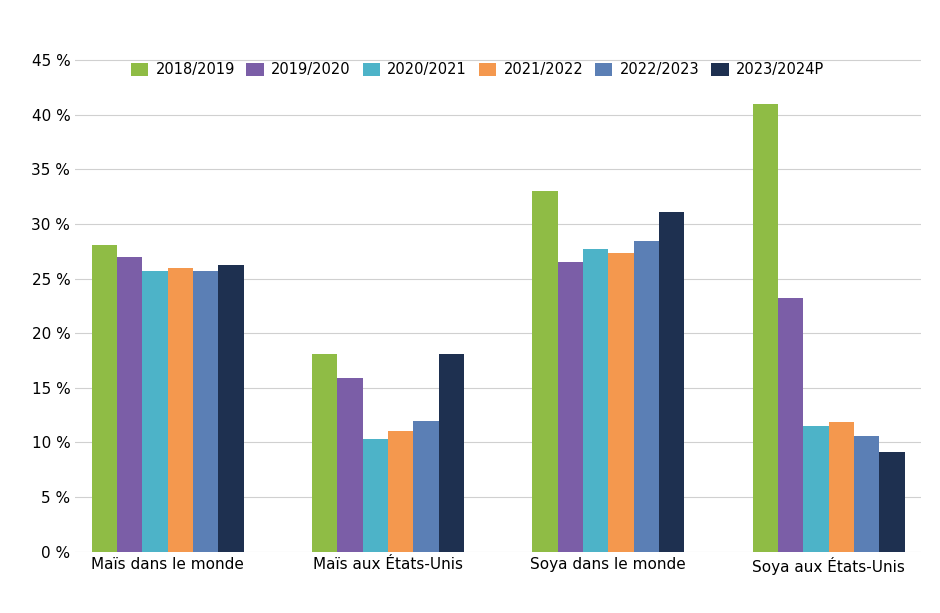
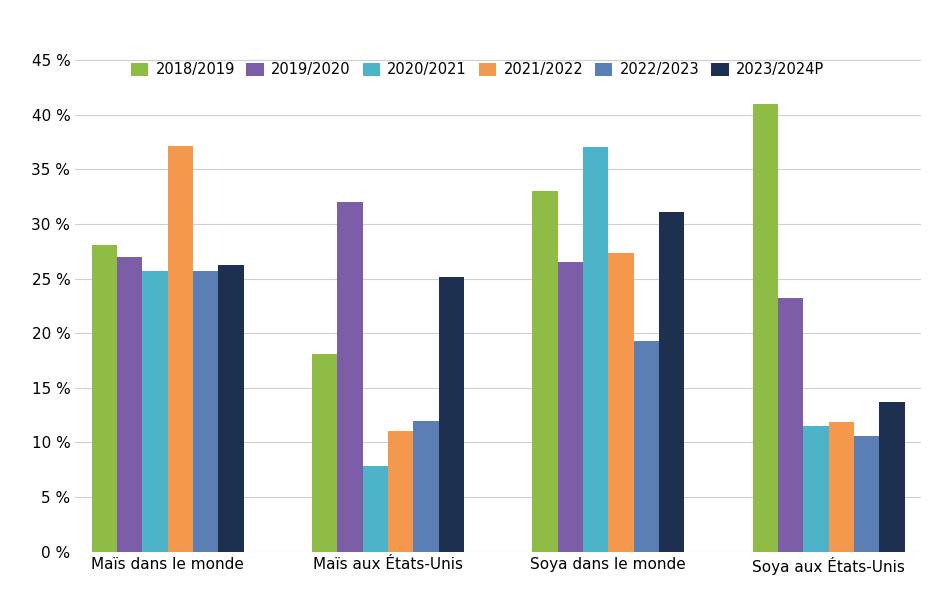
2021/2022/Maïs dans le monde: 26.0 % -> 37.1 %
2019/2020/Maïs aux États-Unis: 15.9 % -> 32.0 %
2020/2021/Maïs aux États-Unis: 10.3 % -> 7.8 %
2023/2024P/Maïs aux États-Unis: 18.1 % -> 25.1 %
2020/2021/Soya dans le monde: 27.7 % -> 37.0 %
2022/2023/Soya dans le monde: 28.4 % -> 19.3 %
2023/2024P/Soya aux États-Unis: 9.1 % -> 13.7 %
